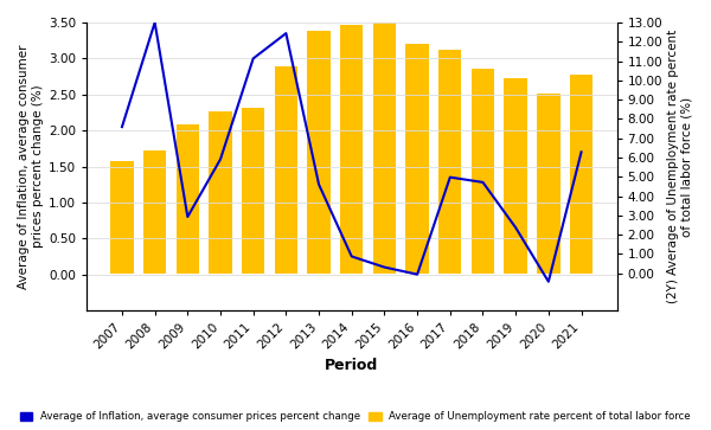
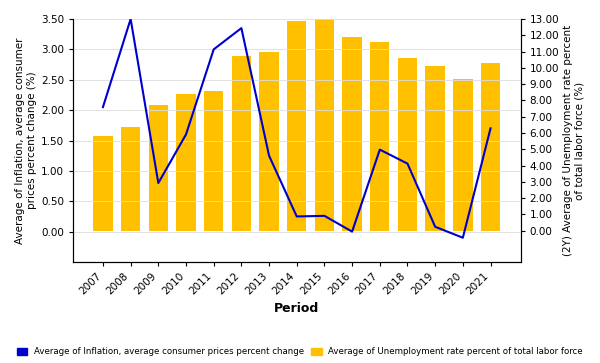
Average of Unemployment rate percent of total labor force/2013: 12.6 -> 11.0
Average of Inflation, average consumer prices percent change/2015: 0.10 -> 0.26
Average of Inflation, average consumer prices percent change/2018: 1.28 -> 1.12
Average of Inflation, average consumer prices percent change/2019: 0.65 -> 0.08
